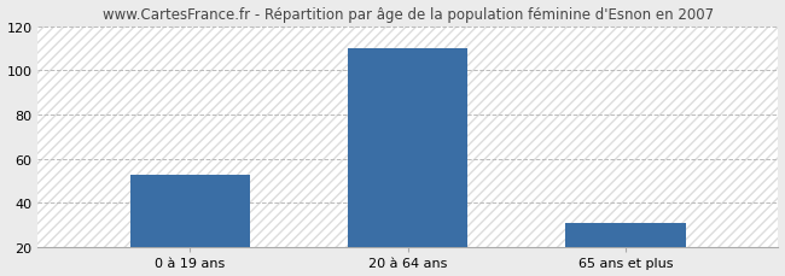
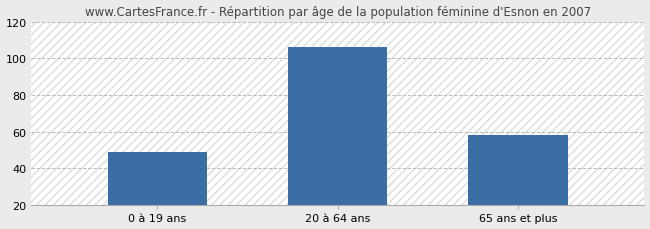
0 à 19 ans: 53 -> 49
20 à 64 ans: 110 -> 106
65 ans et plus: 31 -> 58
